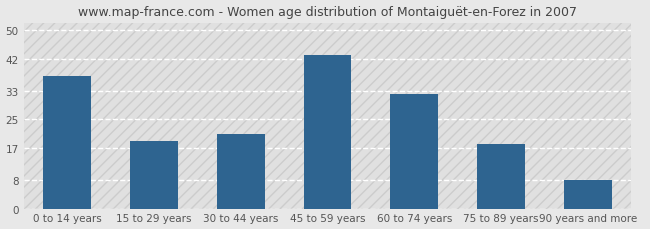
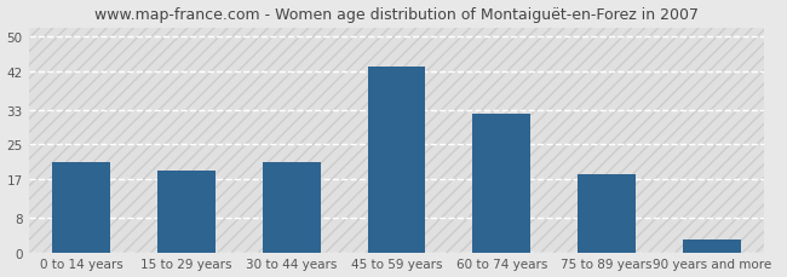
0 to 14 years: 37 -> 21
90 years and more: 8 -> 3
